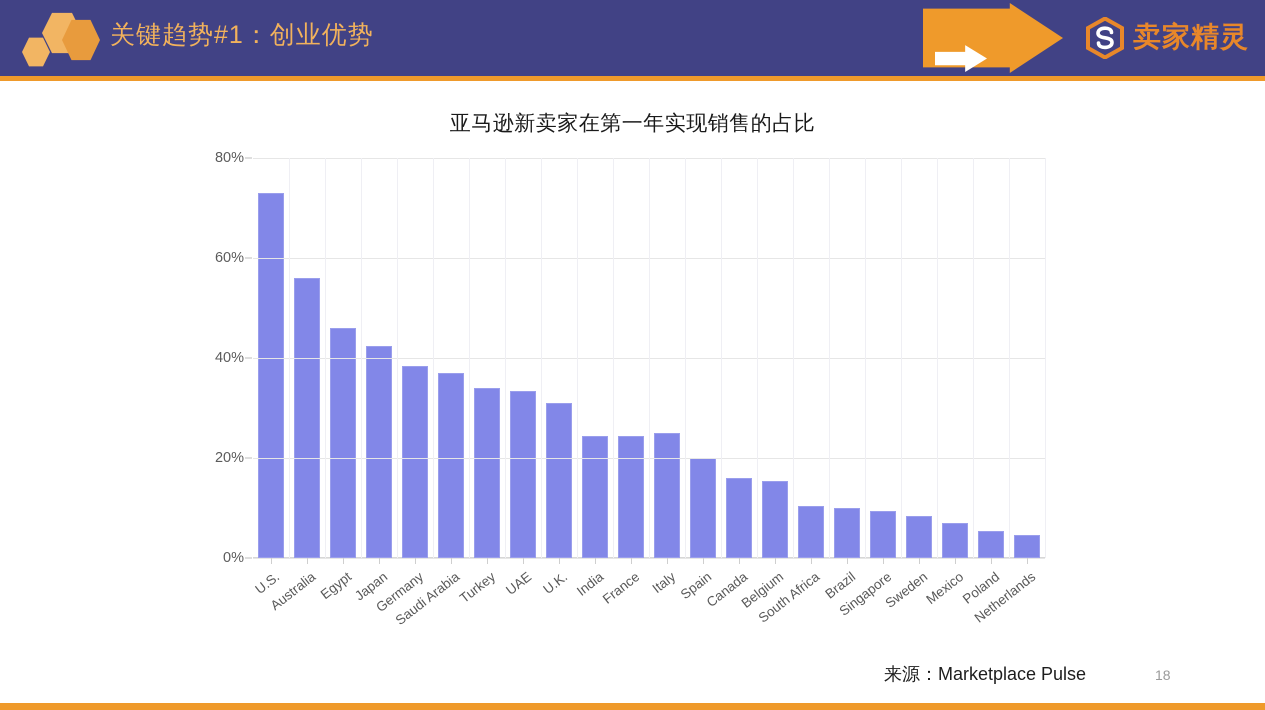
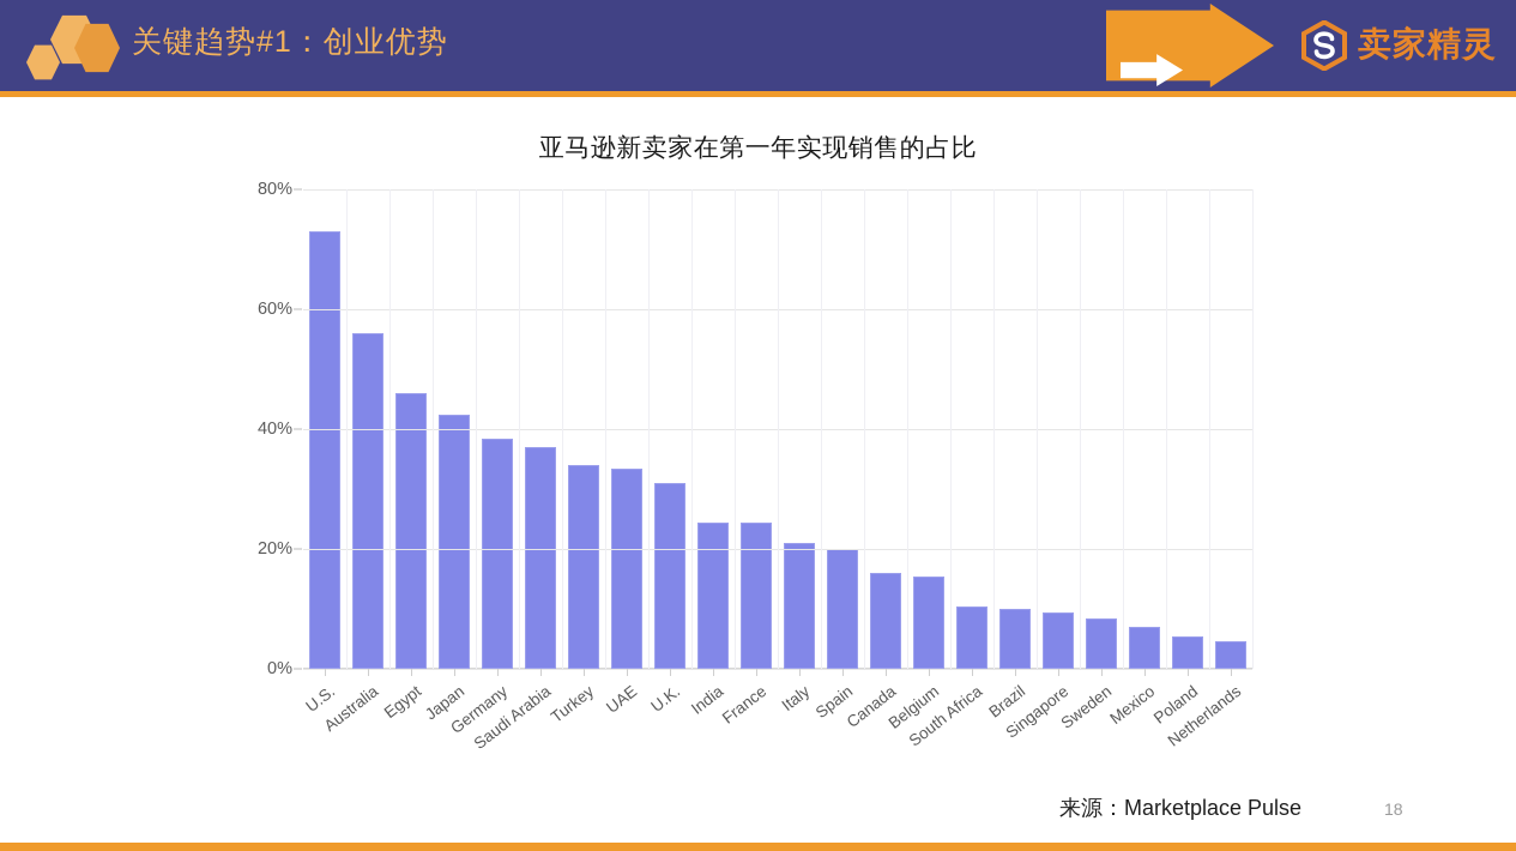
Italy: 25% -> 21%
